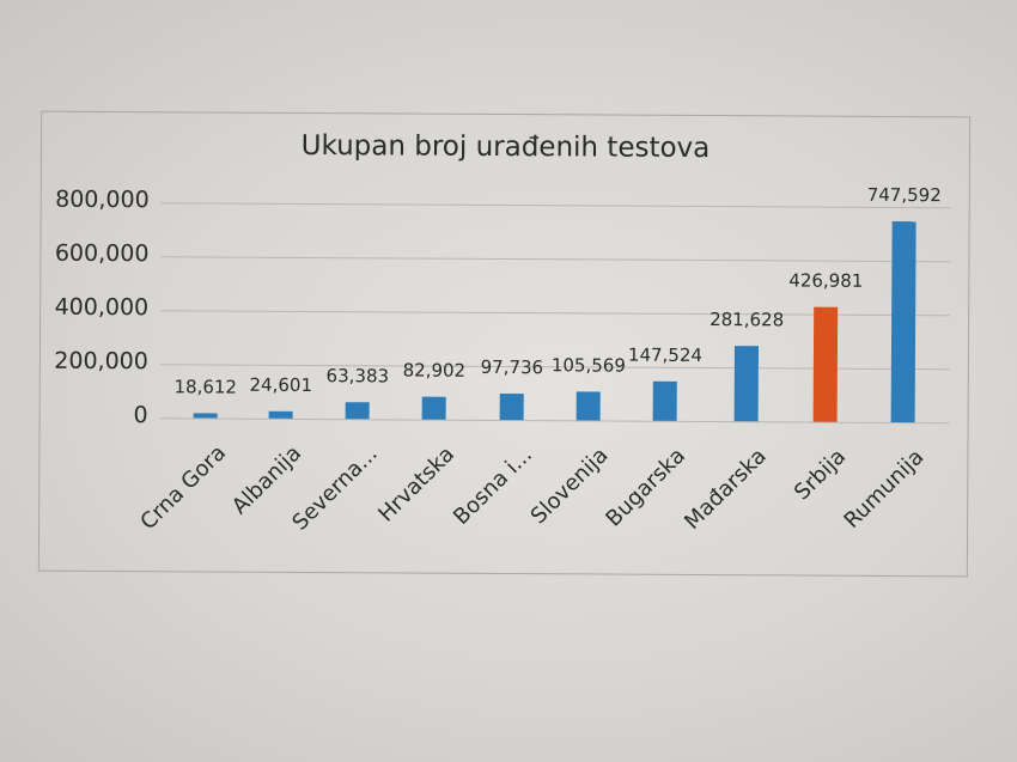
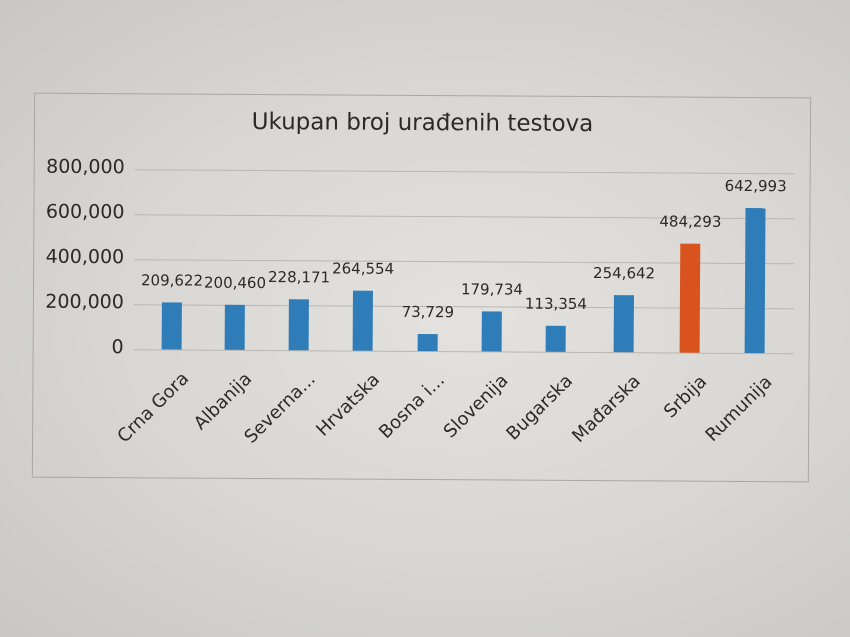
Crna Gora: 18,612 -> 209,622
Albanija: 24,601 -> 200,460
Severna...: 63,383 -> 228,171
Hrvatska: 82,902 -> 264,554
Bosna i...: 97,736 -> 73,729
Slovenija: 105,569 -> 179,734
Bugarska: 147,524 -> 113,354
Mađarska: 281,628 -> 254,642
Srbija: 426,981 -> 484,293
Rumunija: 747,592 -> 642,993
